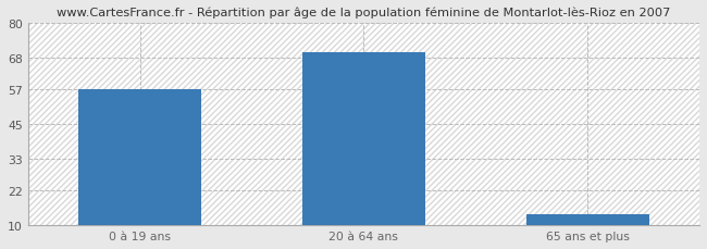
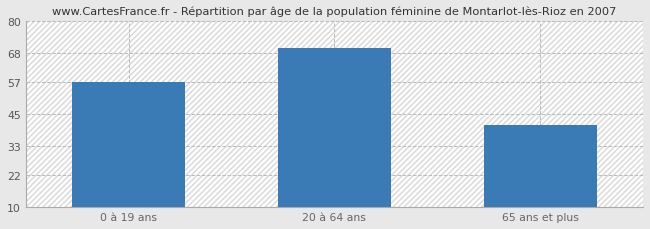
65 ans et plus: 14 -> 41
